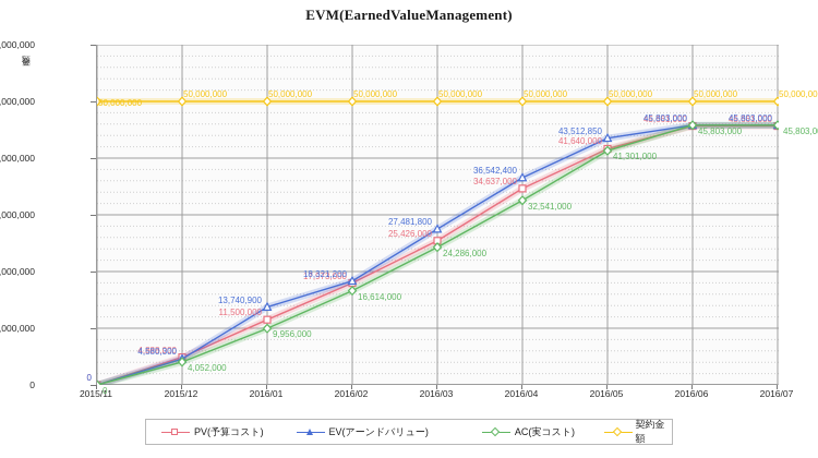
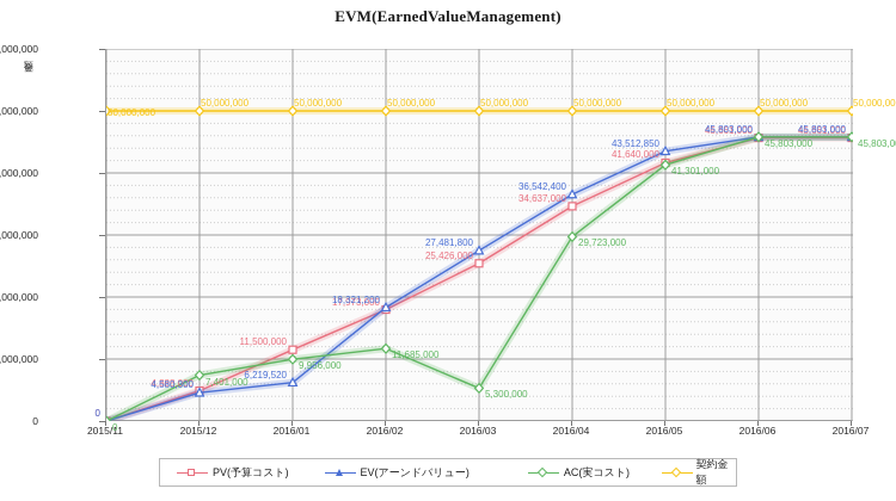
AC(実コスト)/2015/12: 4,052,000 -> 7,401,000
EV(アーンドバリュー)/2016/01: 13,740,900 -> 6,219,520
AC(実コスト)/2016/02: 16,614,000 -> 11,685,000
AC(実コスト)/2016/03: 24,286,000 -> 5,300,000
AC(実コスト)/2016/04: 32,541,000 -> 29,723,000
